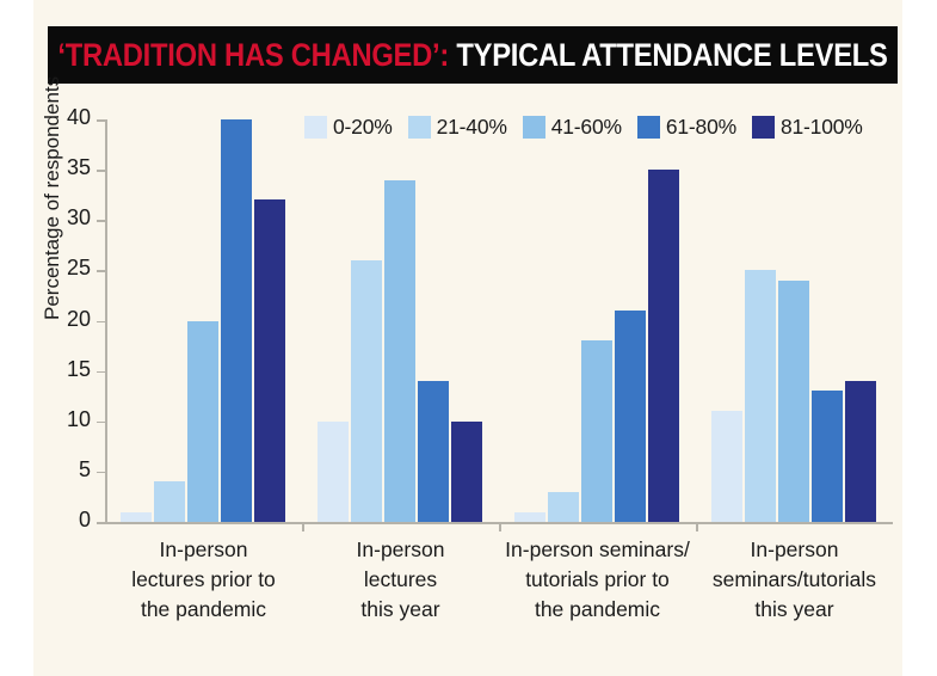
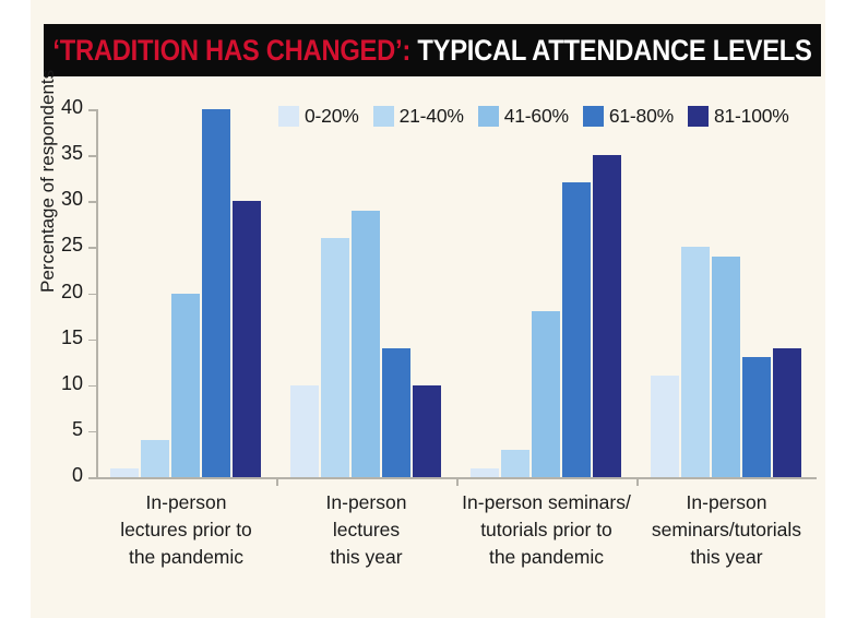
81-100%/In-person lectures prior to the pandemic: 32 -> 30
41-60%/In-person lectures this year: 34 -> 29
61-80%/In-person seminars/tutorials prior to the pandemic: 21 -> 32
